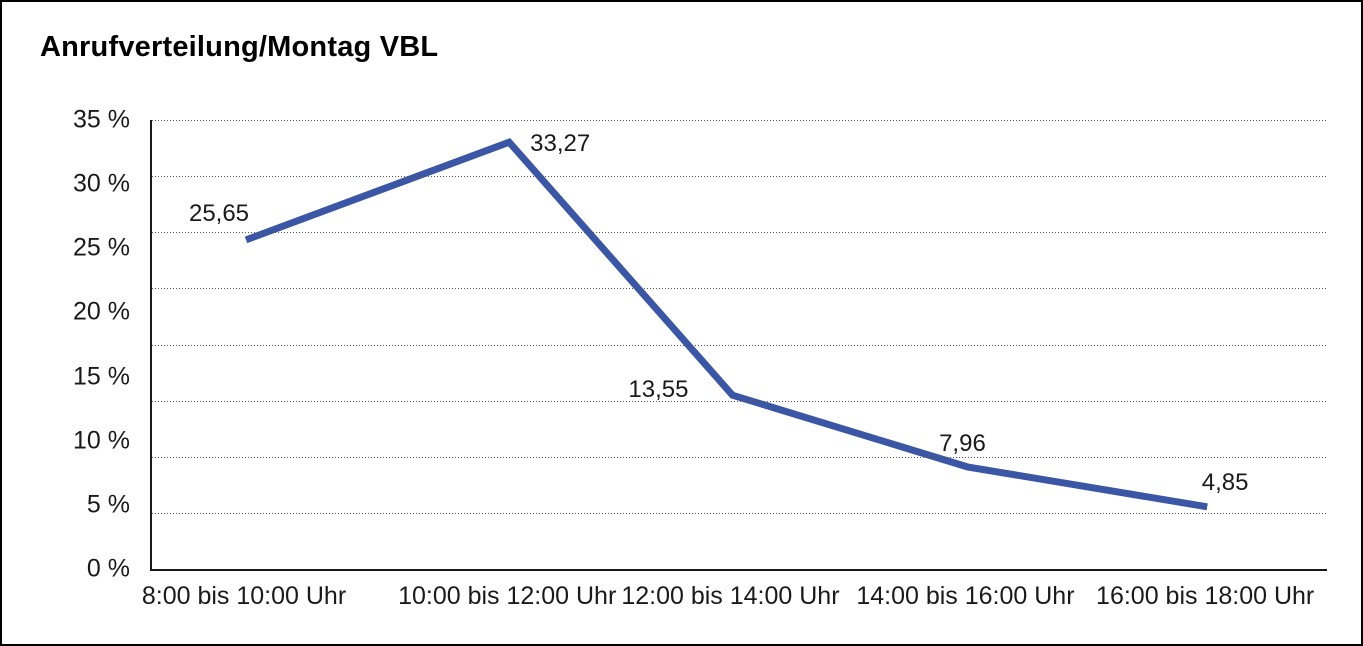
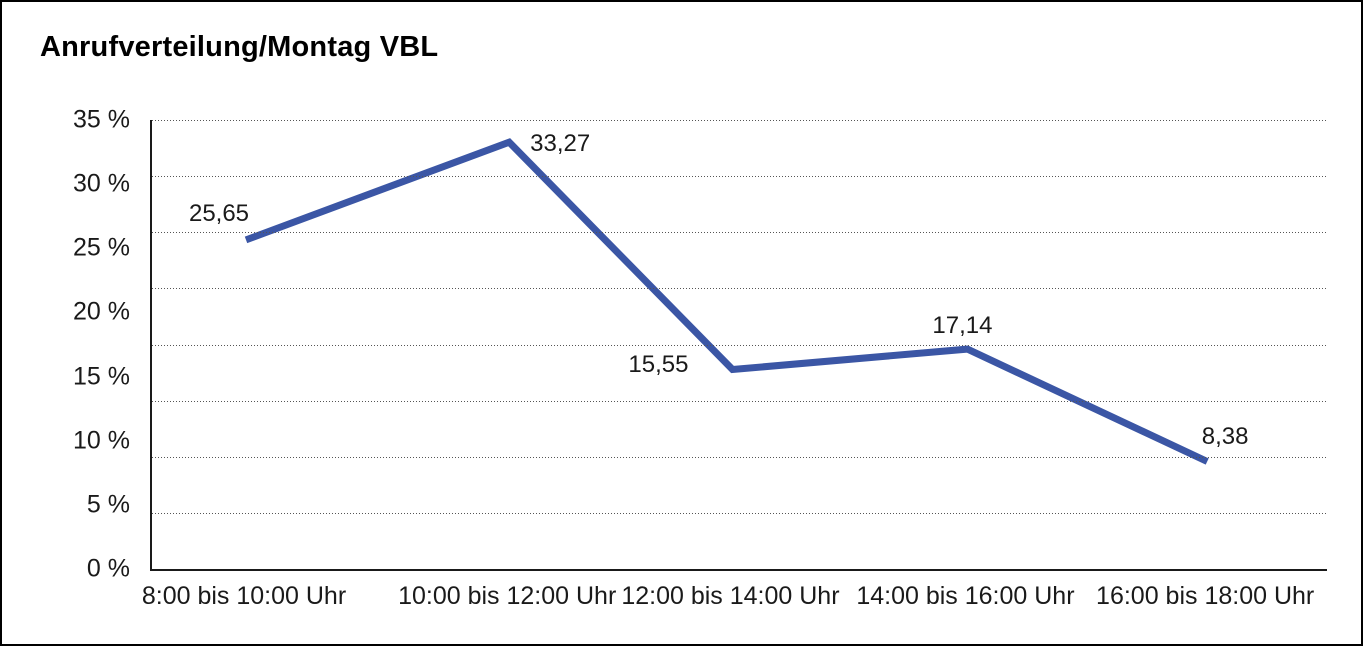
12:00 bis 14:00 Uhr: 13,55 -> 15,55
14:00 bis 16:00 Uhr: 7,96 -> 17,14
16:00 bis 18:00 Uhr: 4,85 -> 8,38
